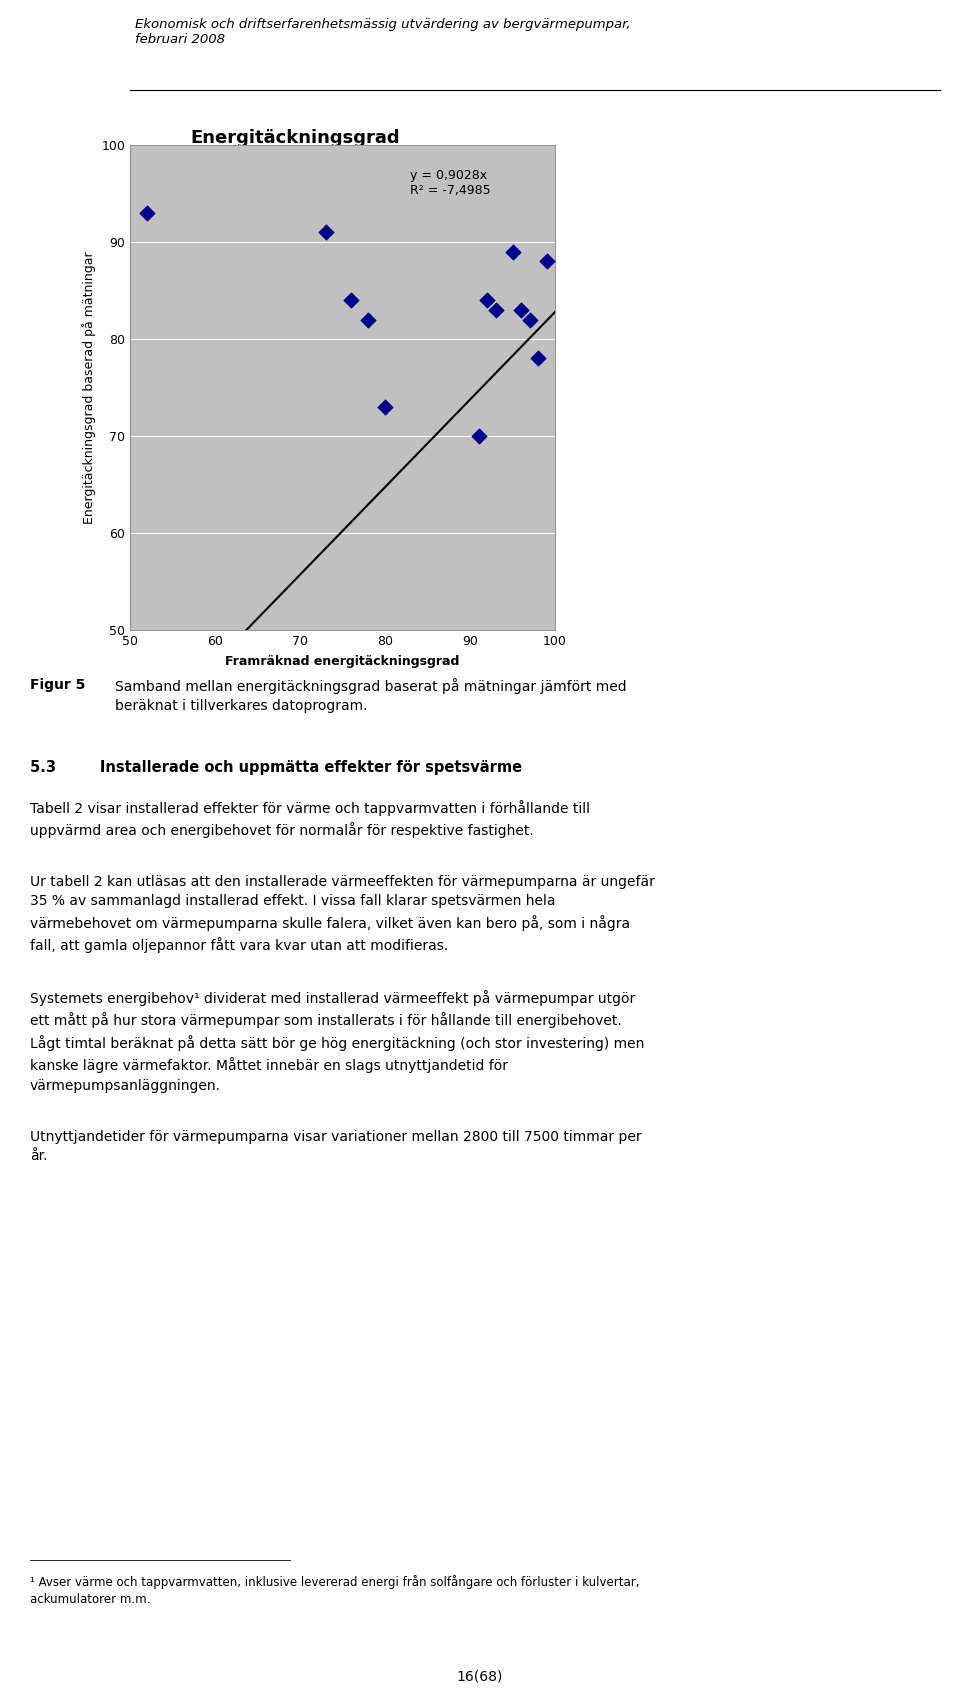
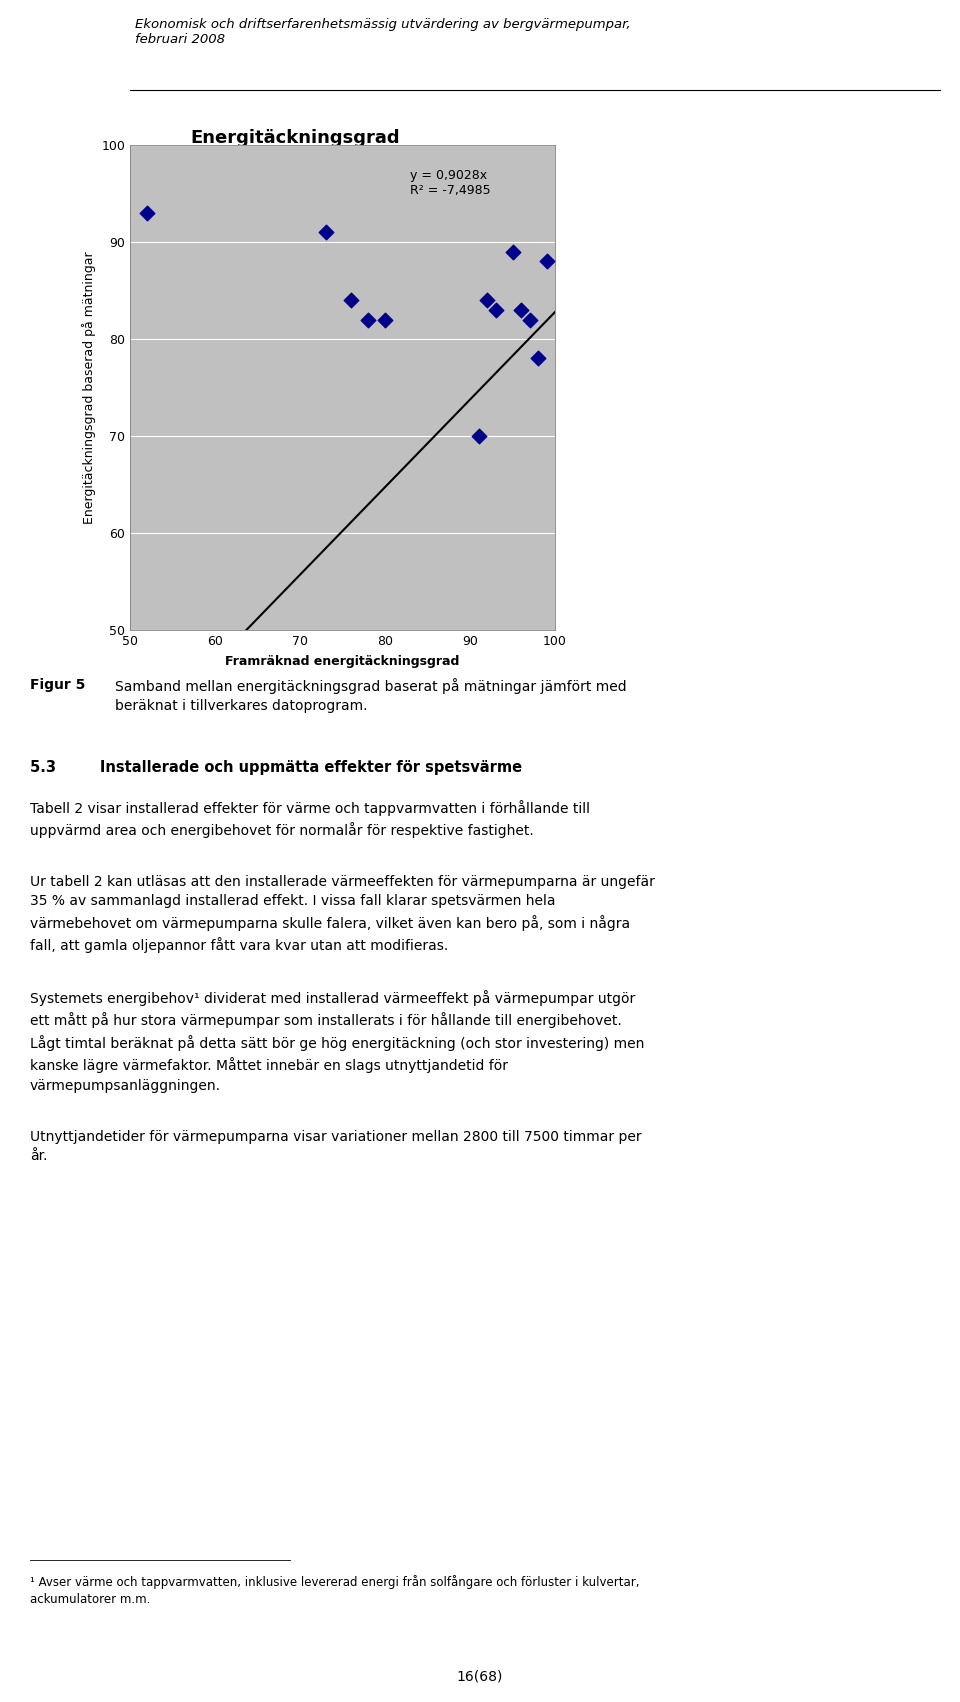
80: 73 -> 82
